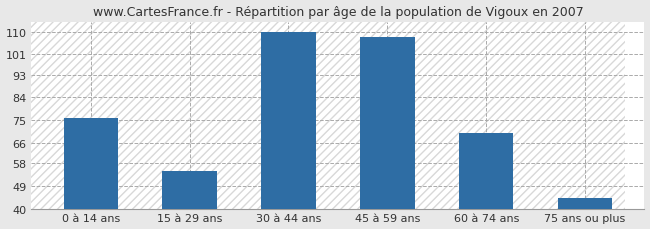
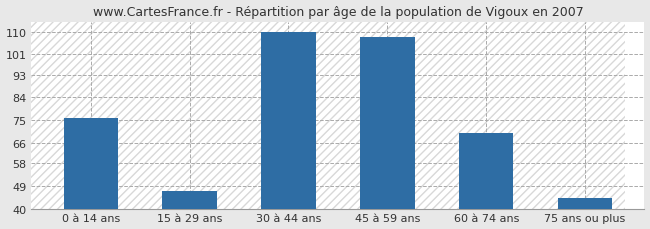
15 à 29 ans: 55 -> 47
